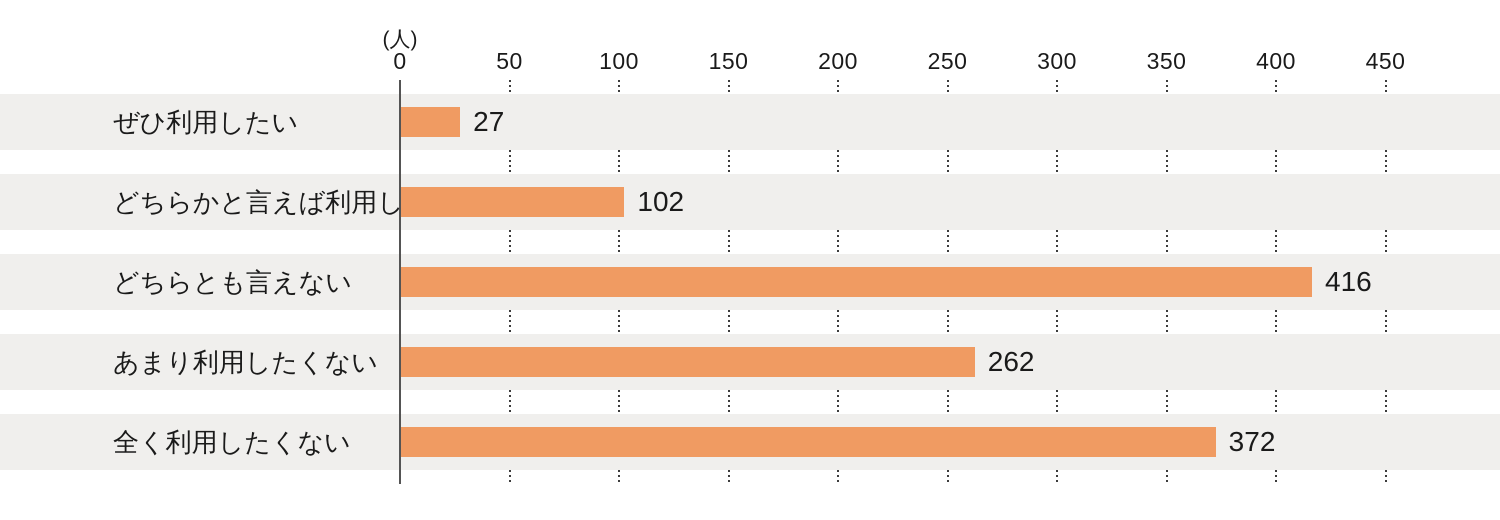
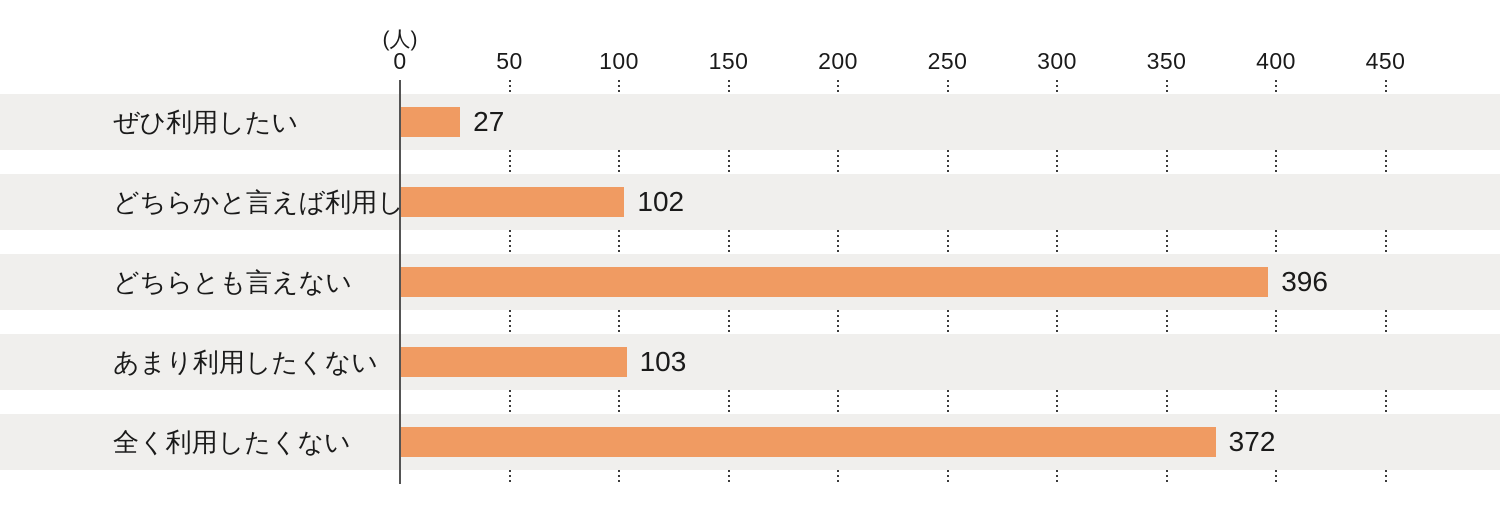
どちらとも言えない: 416 -> 396
あまり利用したくない: 262 -> 103
